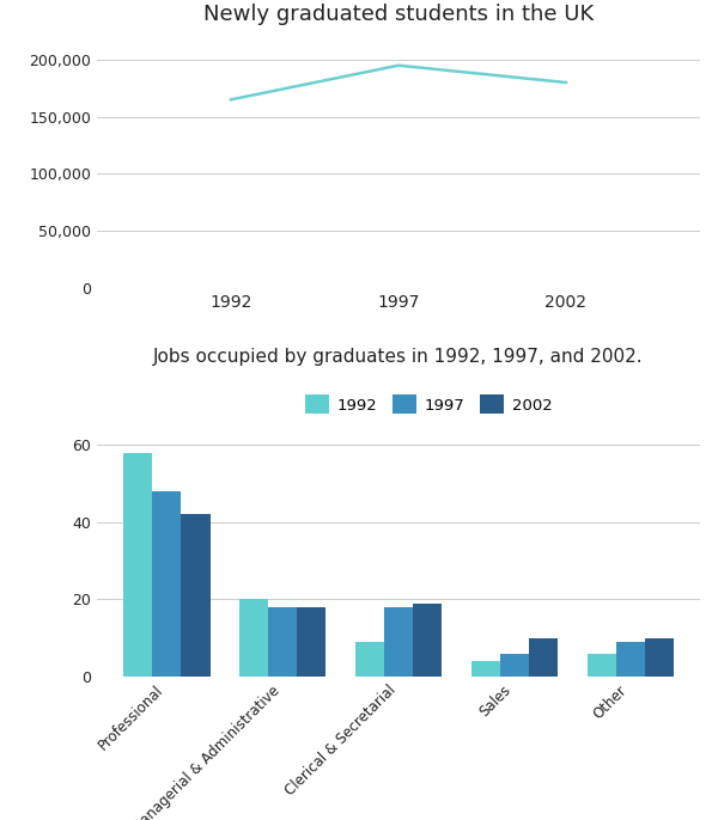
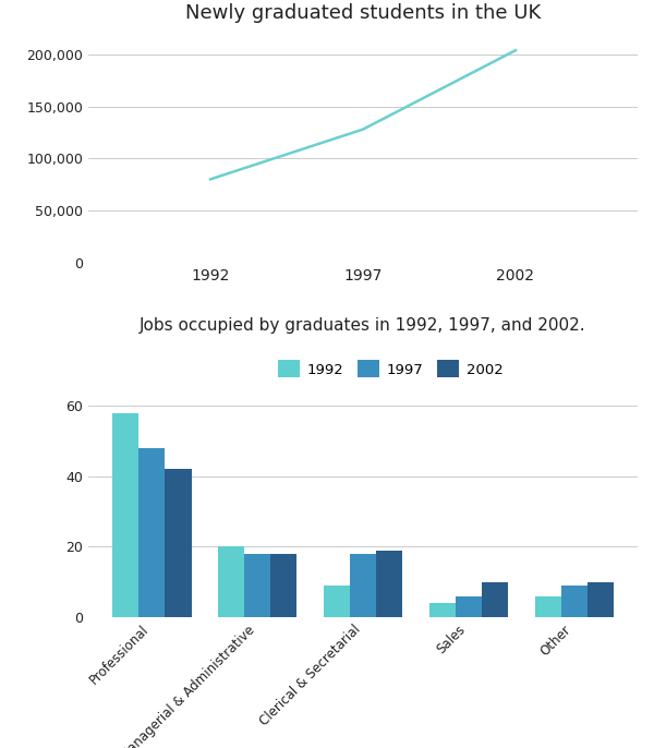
Newly graduated students in the UK/1992: 165,000 -> 80,000
Newly graduated students in the UK/1997: 195,000 -> 128,000
Newly graduated students in the UK/2002: 180,000 -> 204,000
